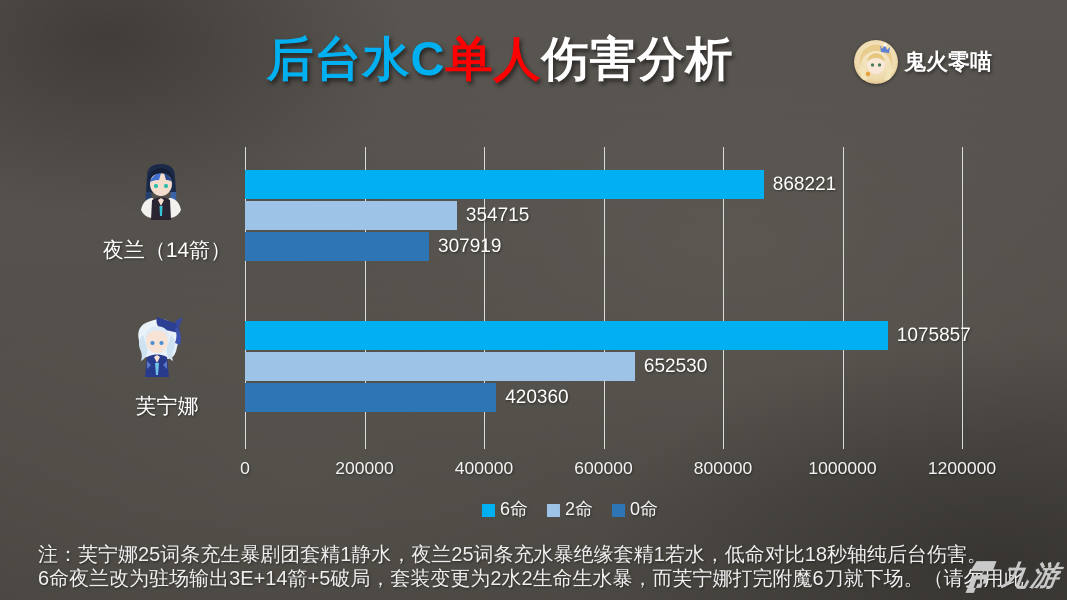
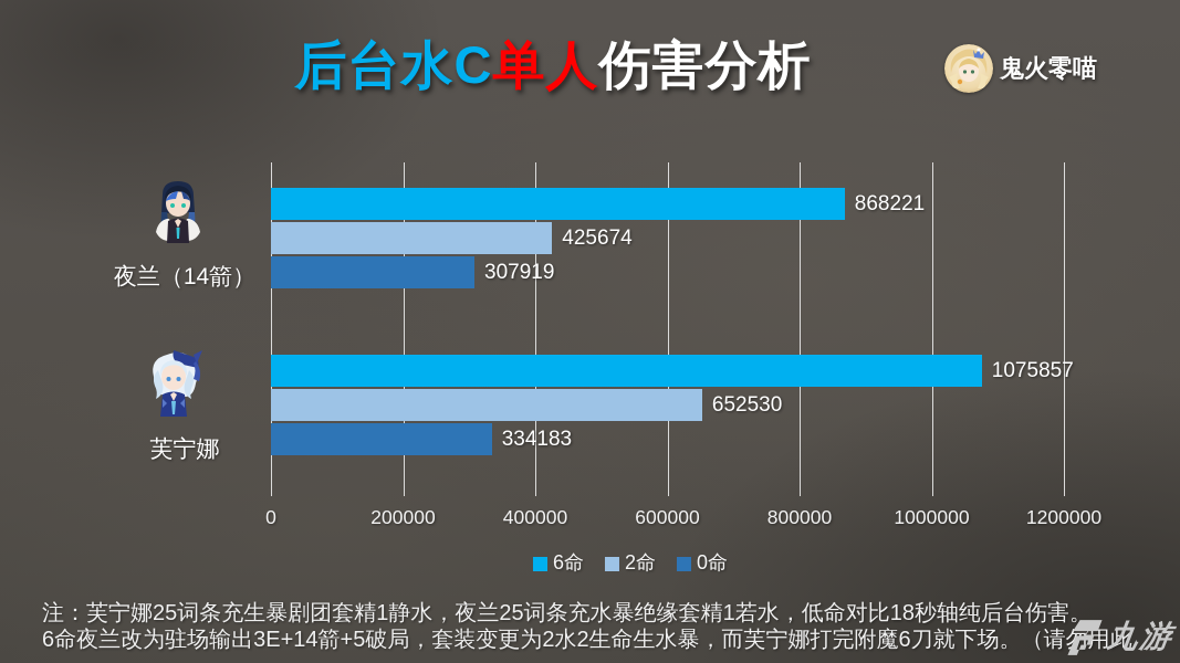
2命/夜兰（14箭）: 354715 -> 425674
0命/芙宁娜: 420360 -> 334183
